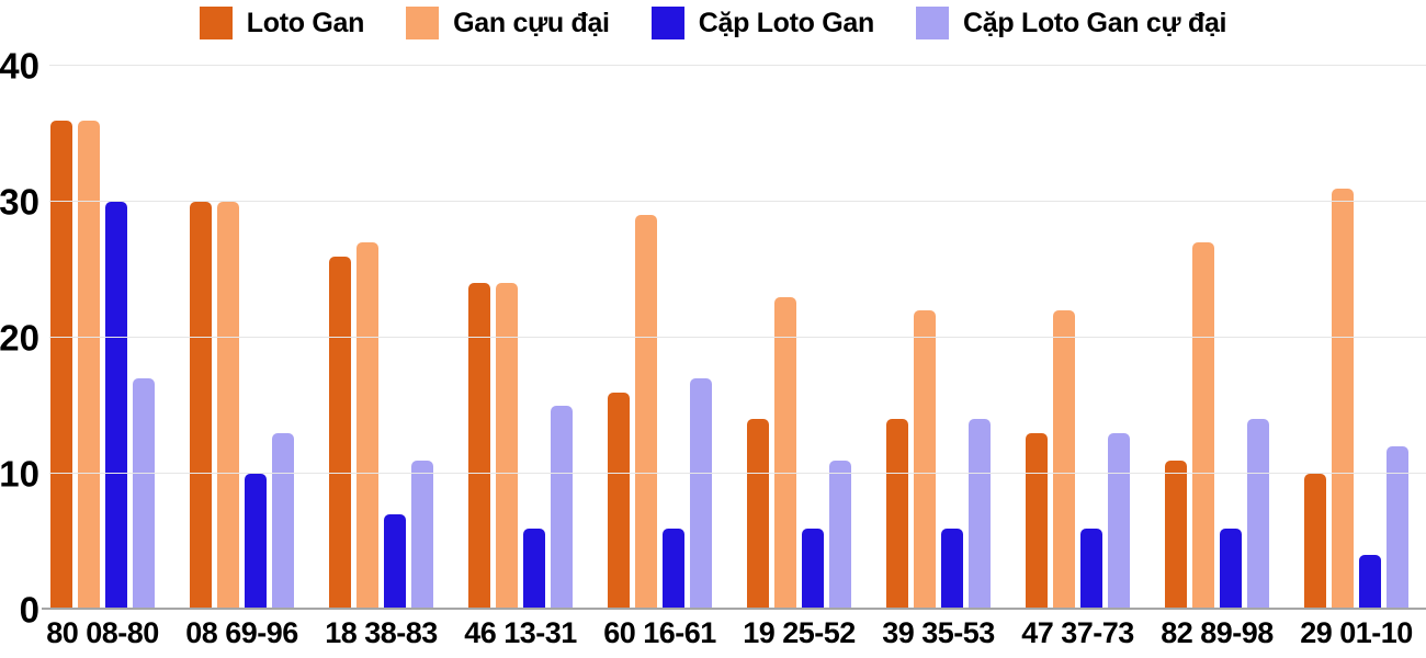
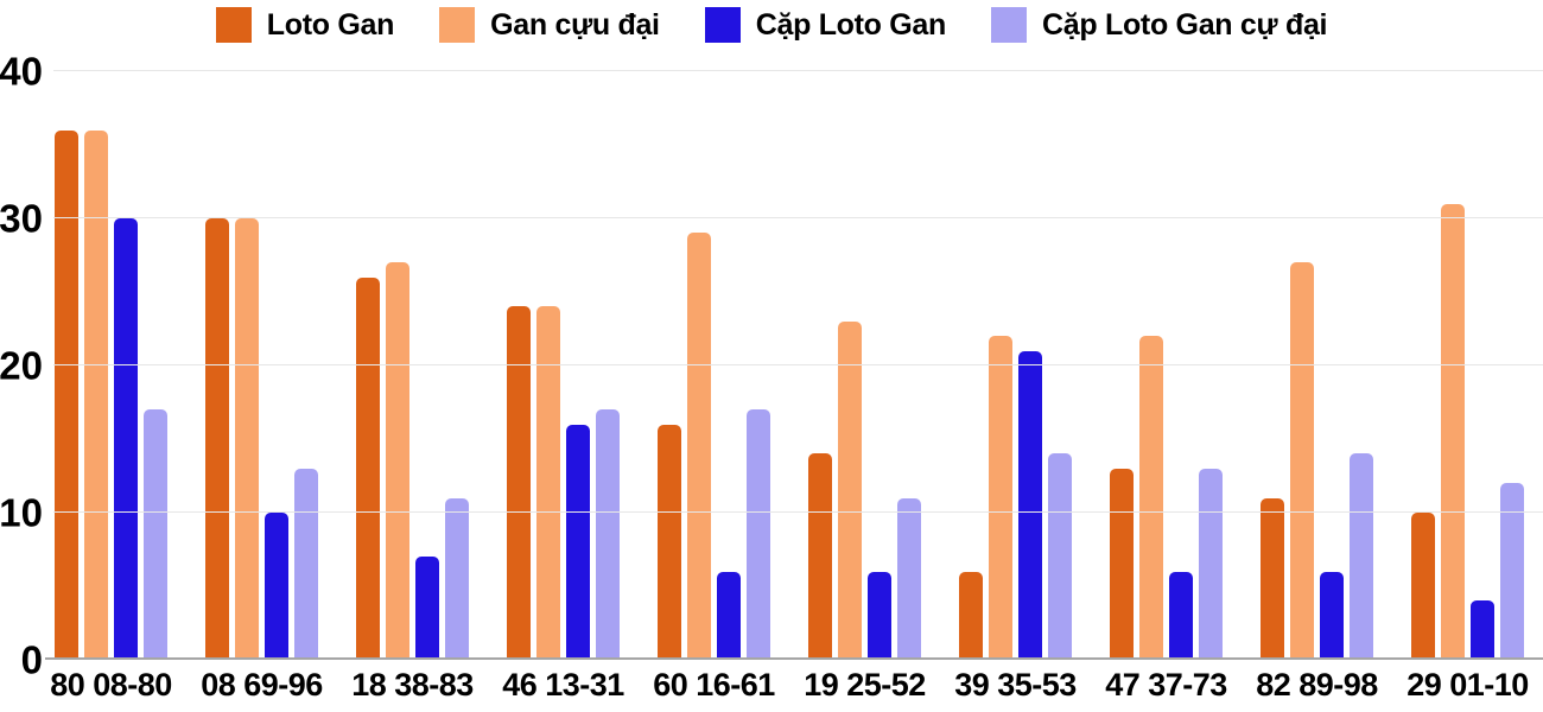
Cặp Loto Gan/46 13-31: 6 -> 16
Cặp Loto Gan cự đại/46 13-31: 15 -> 17
Loto Gan/39 35-53: 14 -> 6
Cặp Loto Gan/39 35-53: 6 -> 21
